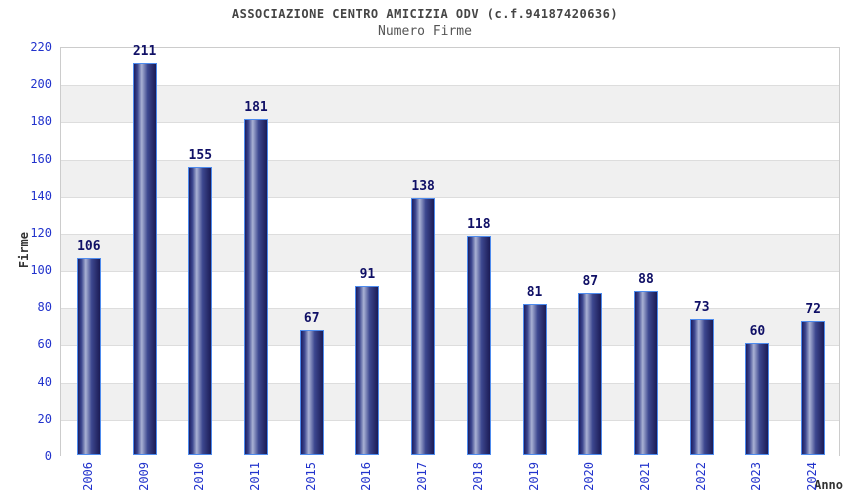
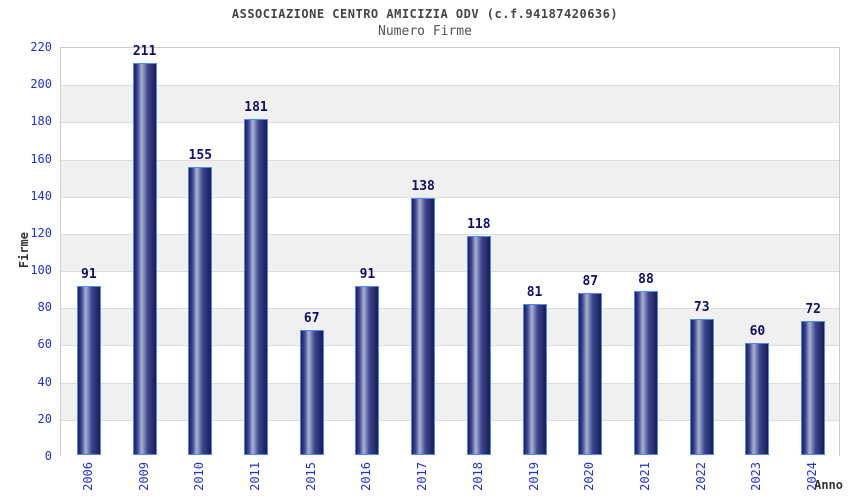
2006: 106 -> 91
